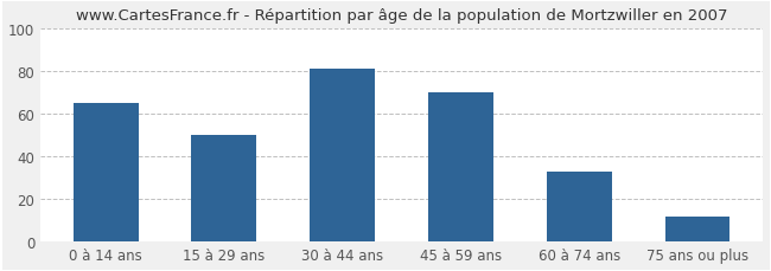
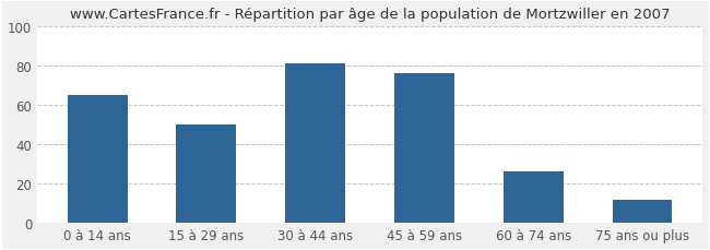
45 à 59 ans: 70 -> 76
60 à 74 ans: 33 -> 26
